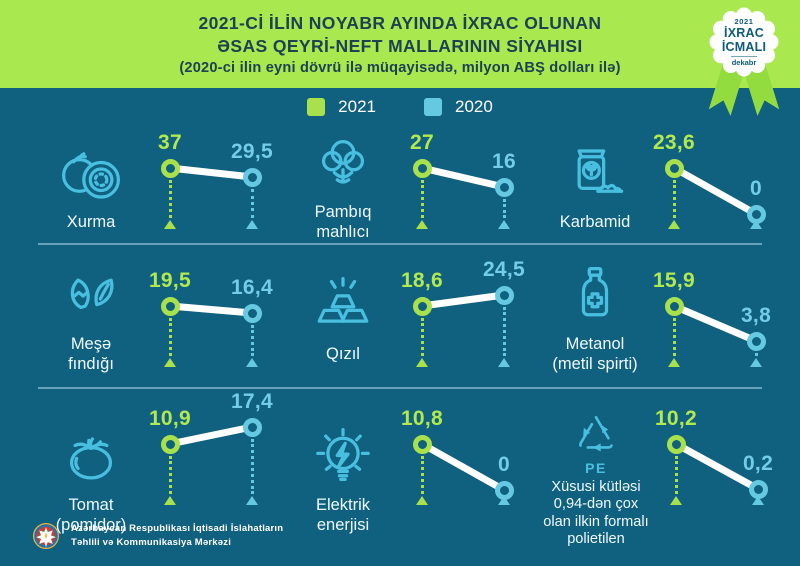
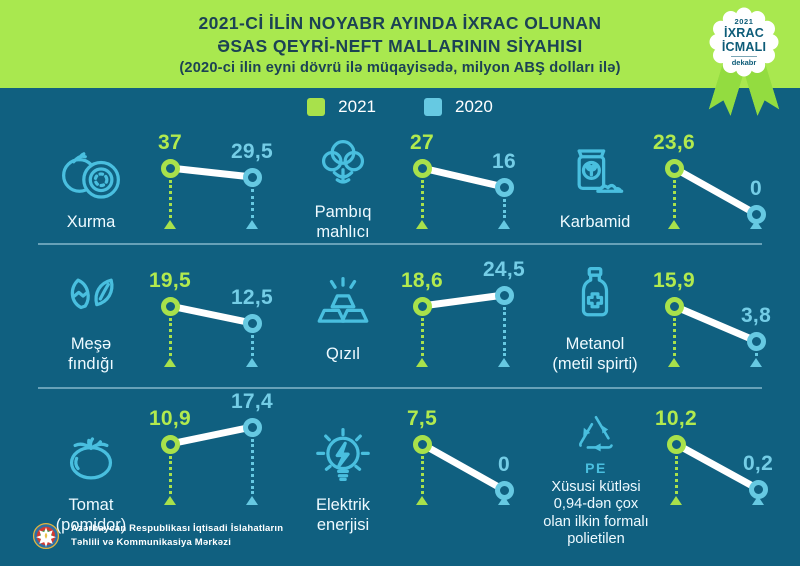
2020/Meşə fındığı: 16,4 -> 12,5
2021/Elektrik enerjisi: 10,8 -> 7,5
